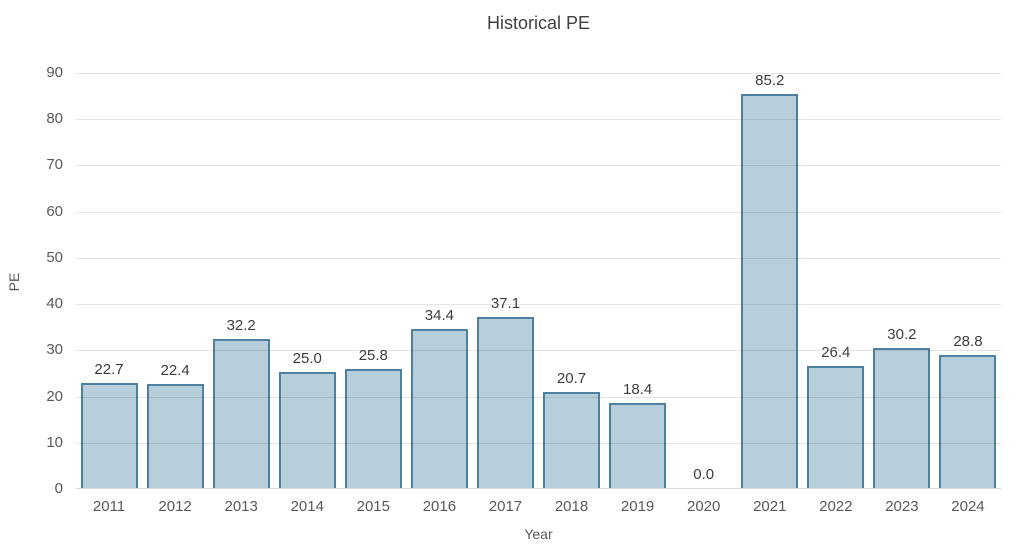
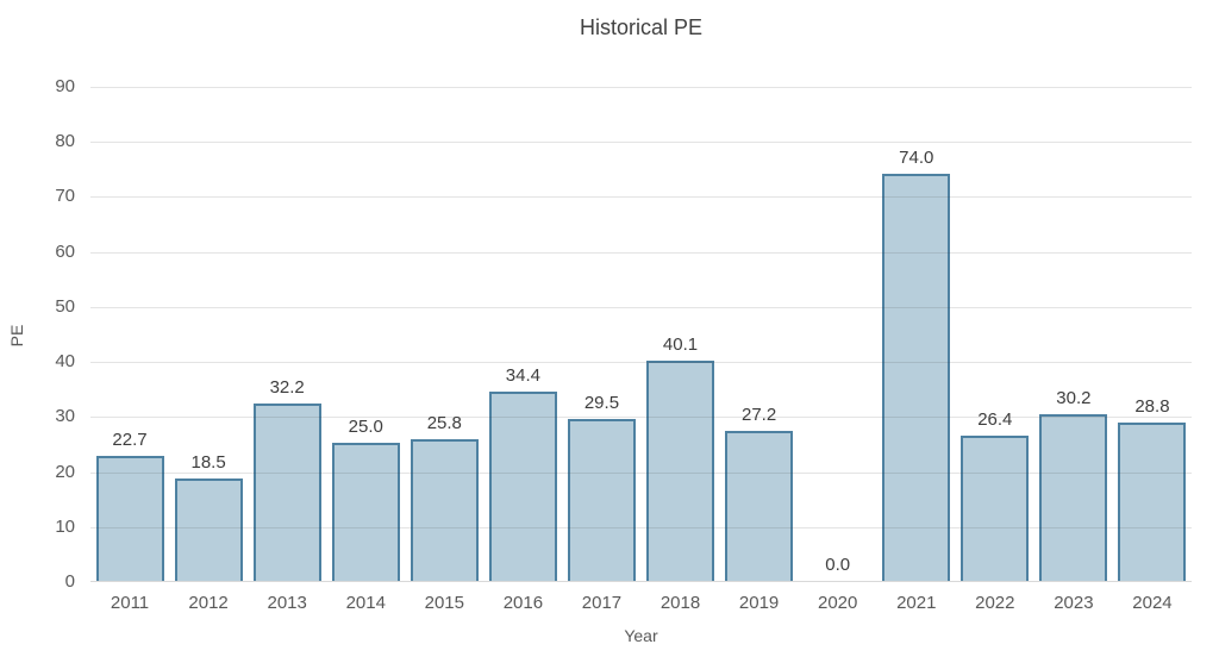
2012: 22.4 -> 18.5
2017: 37.1 -> 29.5
2018: 20.7 -> 40.1
2019: 18.4 -> 27.2
2021: 85.2 -> 74.0
